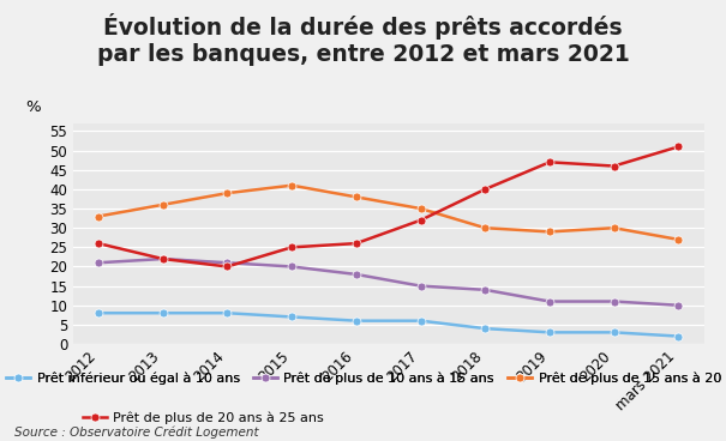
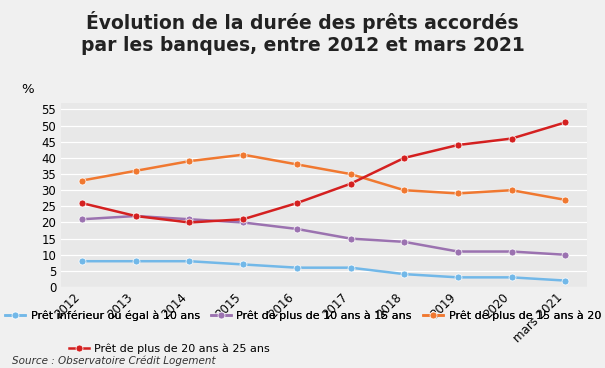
Prêt de plus de 20 ans à 25 ans/2015: 25 -> 21
Prêt de plus de 20 ans à 25 ans/2019: 47 -> 44
